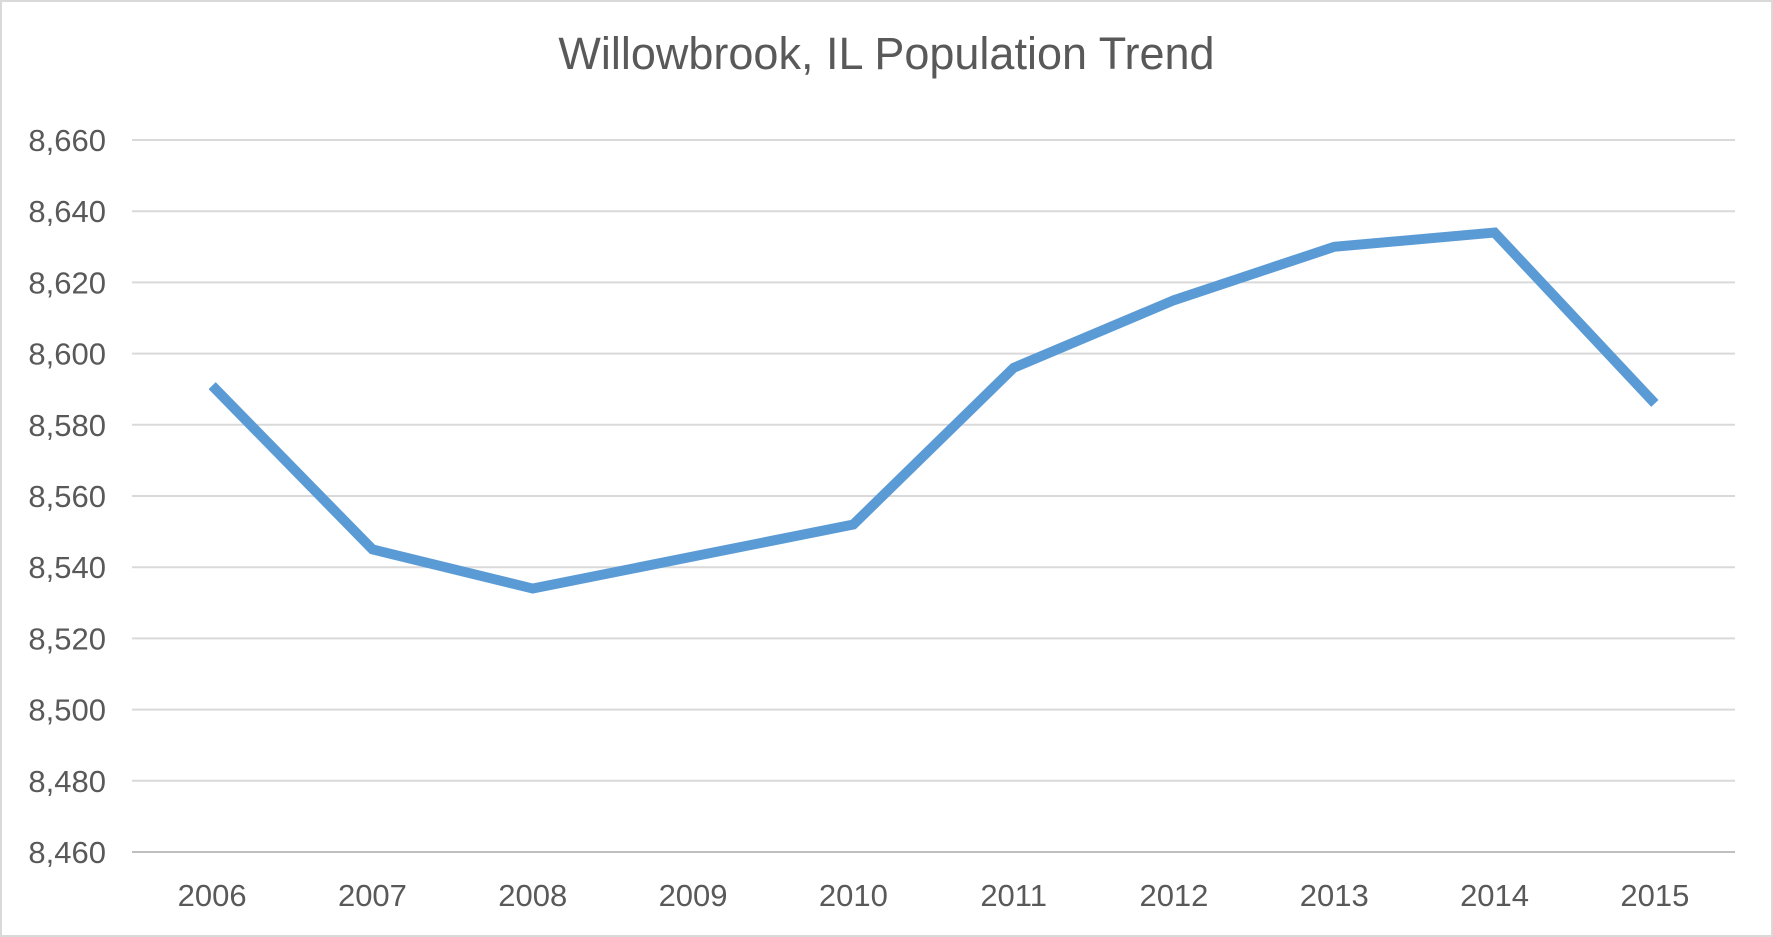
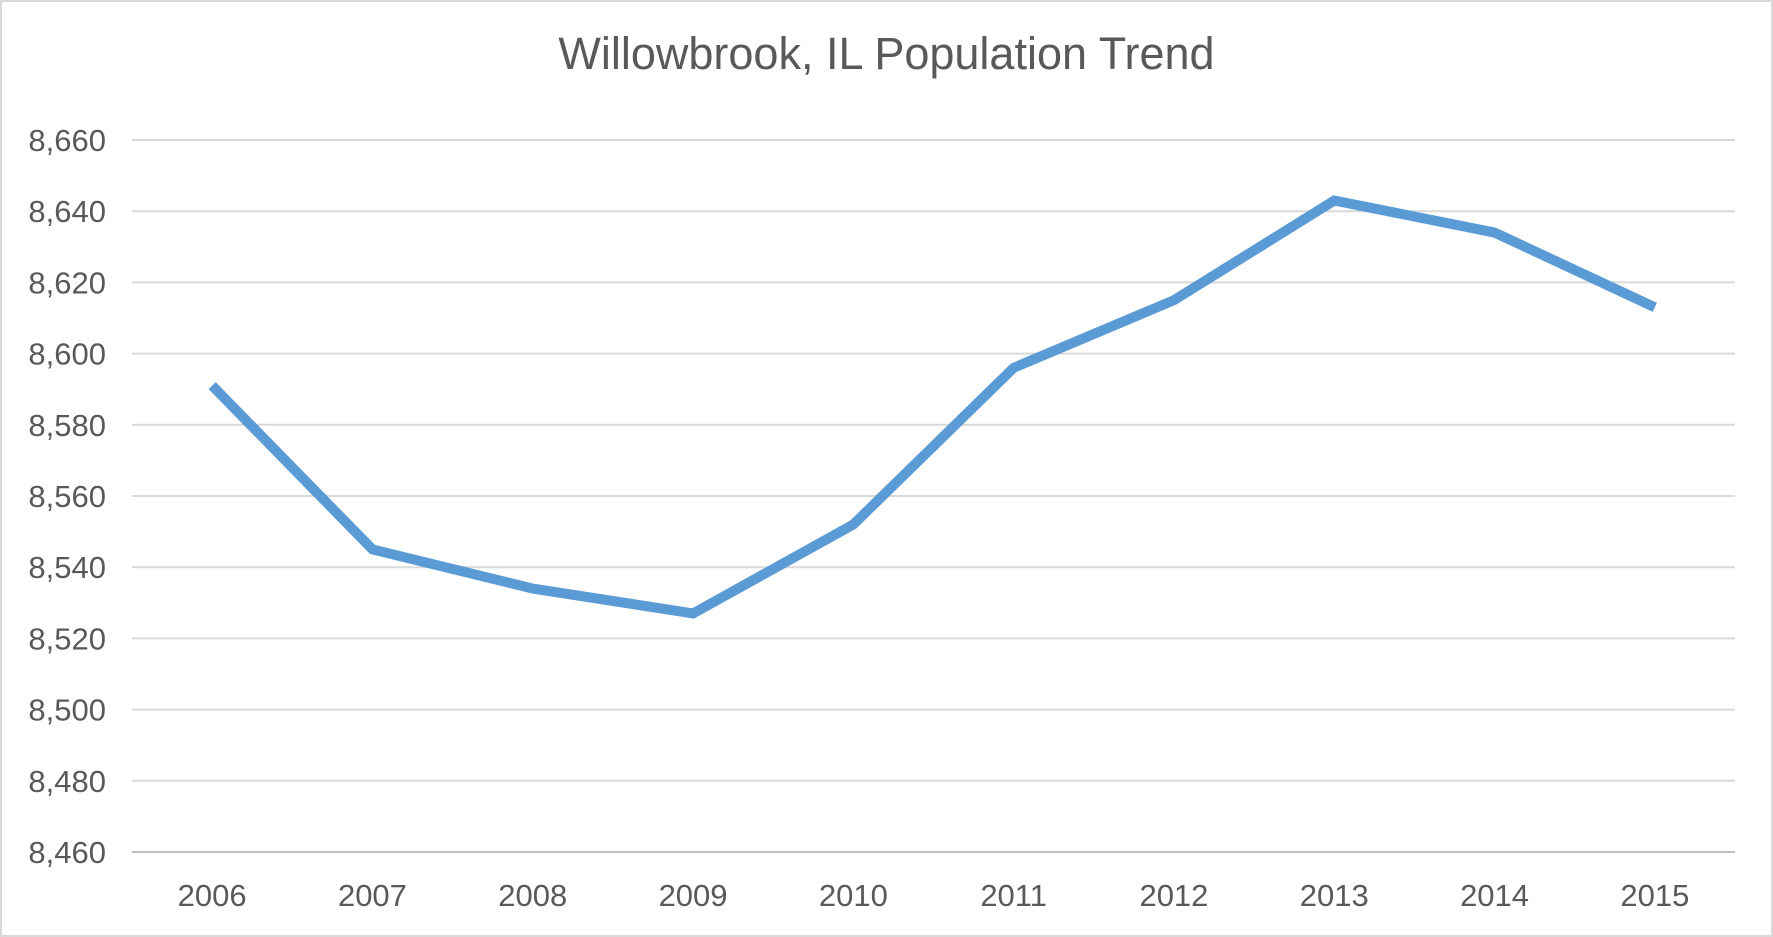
2009: 8543 -> 8527
2013: 8630 -> 8643
2015: 8586 -> 8613
